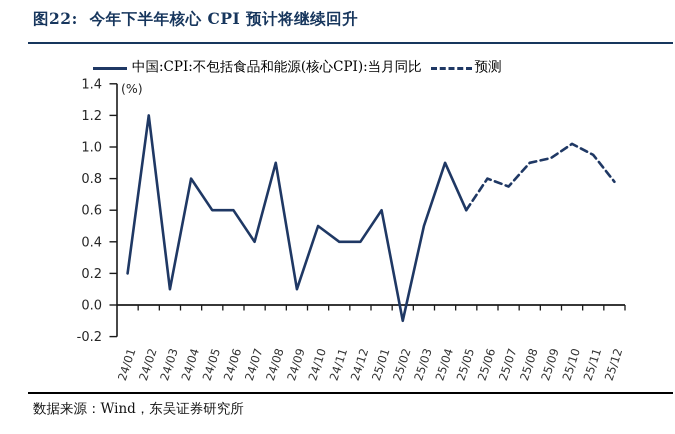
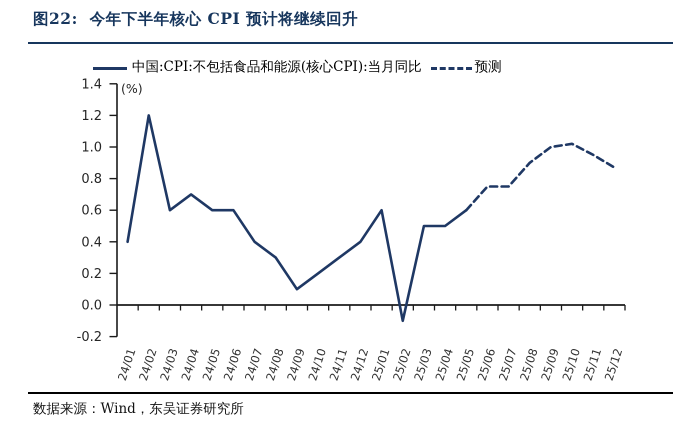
中国:CPI:不包括食品和能源(核心CPI):当月同比/24/01: 0.2 -> 0.4
中国:CPI:不包括食品和能源(核心CPI):当月同比/24/03: 0.1 -> 0.6
中国:CPI:不包括食品和能源(核心CPI):当月同比/24/04: 0.8 -> 0.7
中国:CPI:不包括食品和能源(核心CPI):当月同比/24/08: 0.9 -> 0.3
中国:CPI:不包括食品和能源(核心CPI):当月同比/24/10: 0.5 -> 0.2
中国:CPI:不包括食品和能源(核心CPI):当月同比/24/11: 0.4 -> 0.3
中国:CPI:不包括食品和能源(核心CPI):当月同比/25/04: 0.9 -> 0.5
预测/25/06: 0.80 -> 0.75
预测/25/09: 0.93 -> 1.00
预测/25/12: 0.78 -> 0.87
